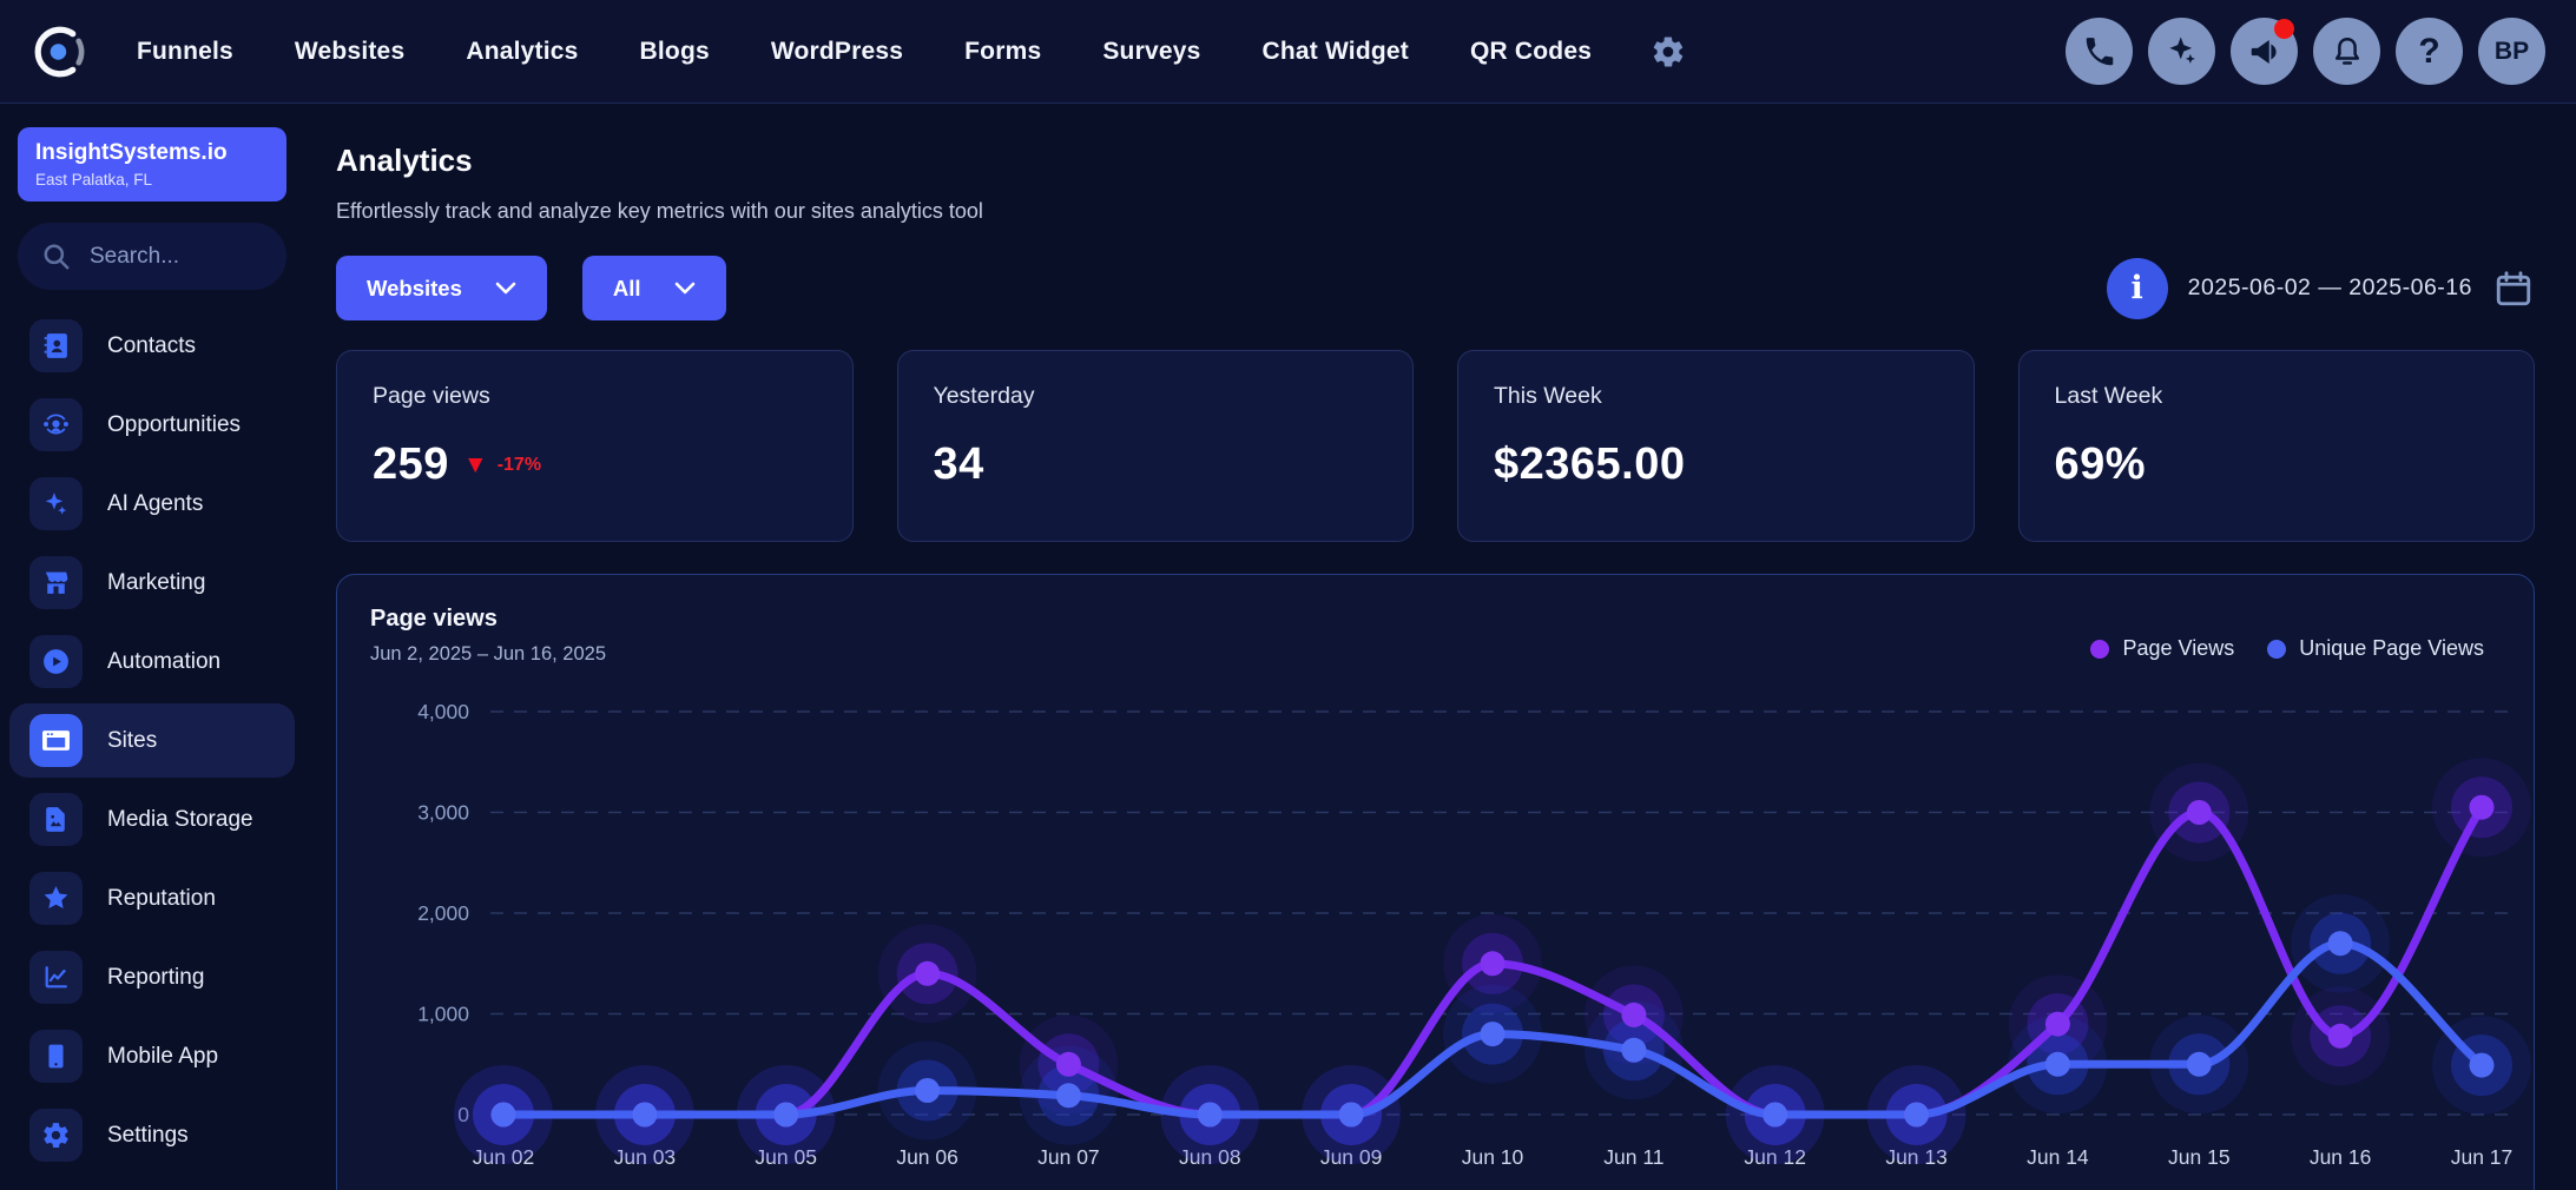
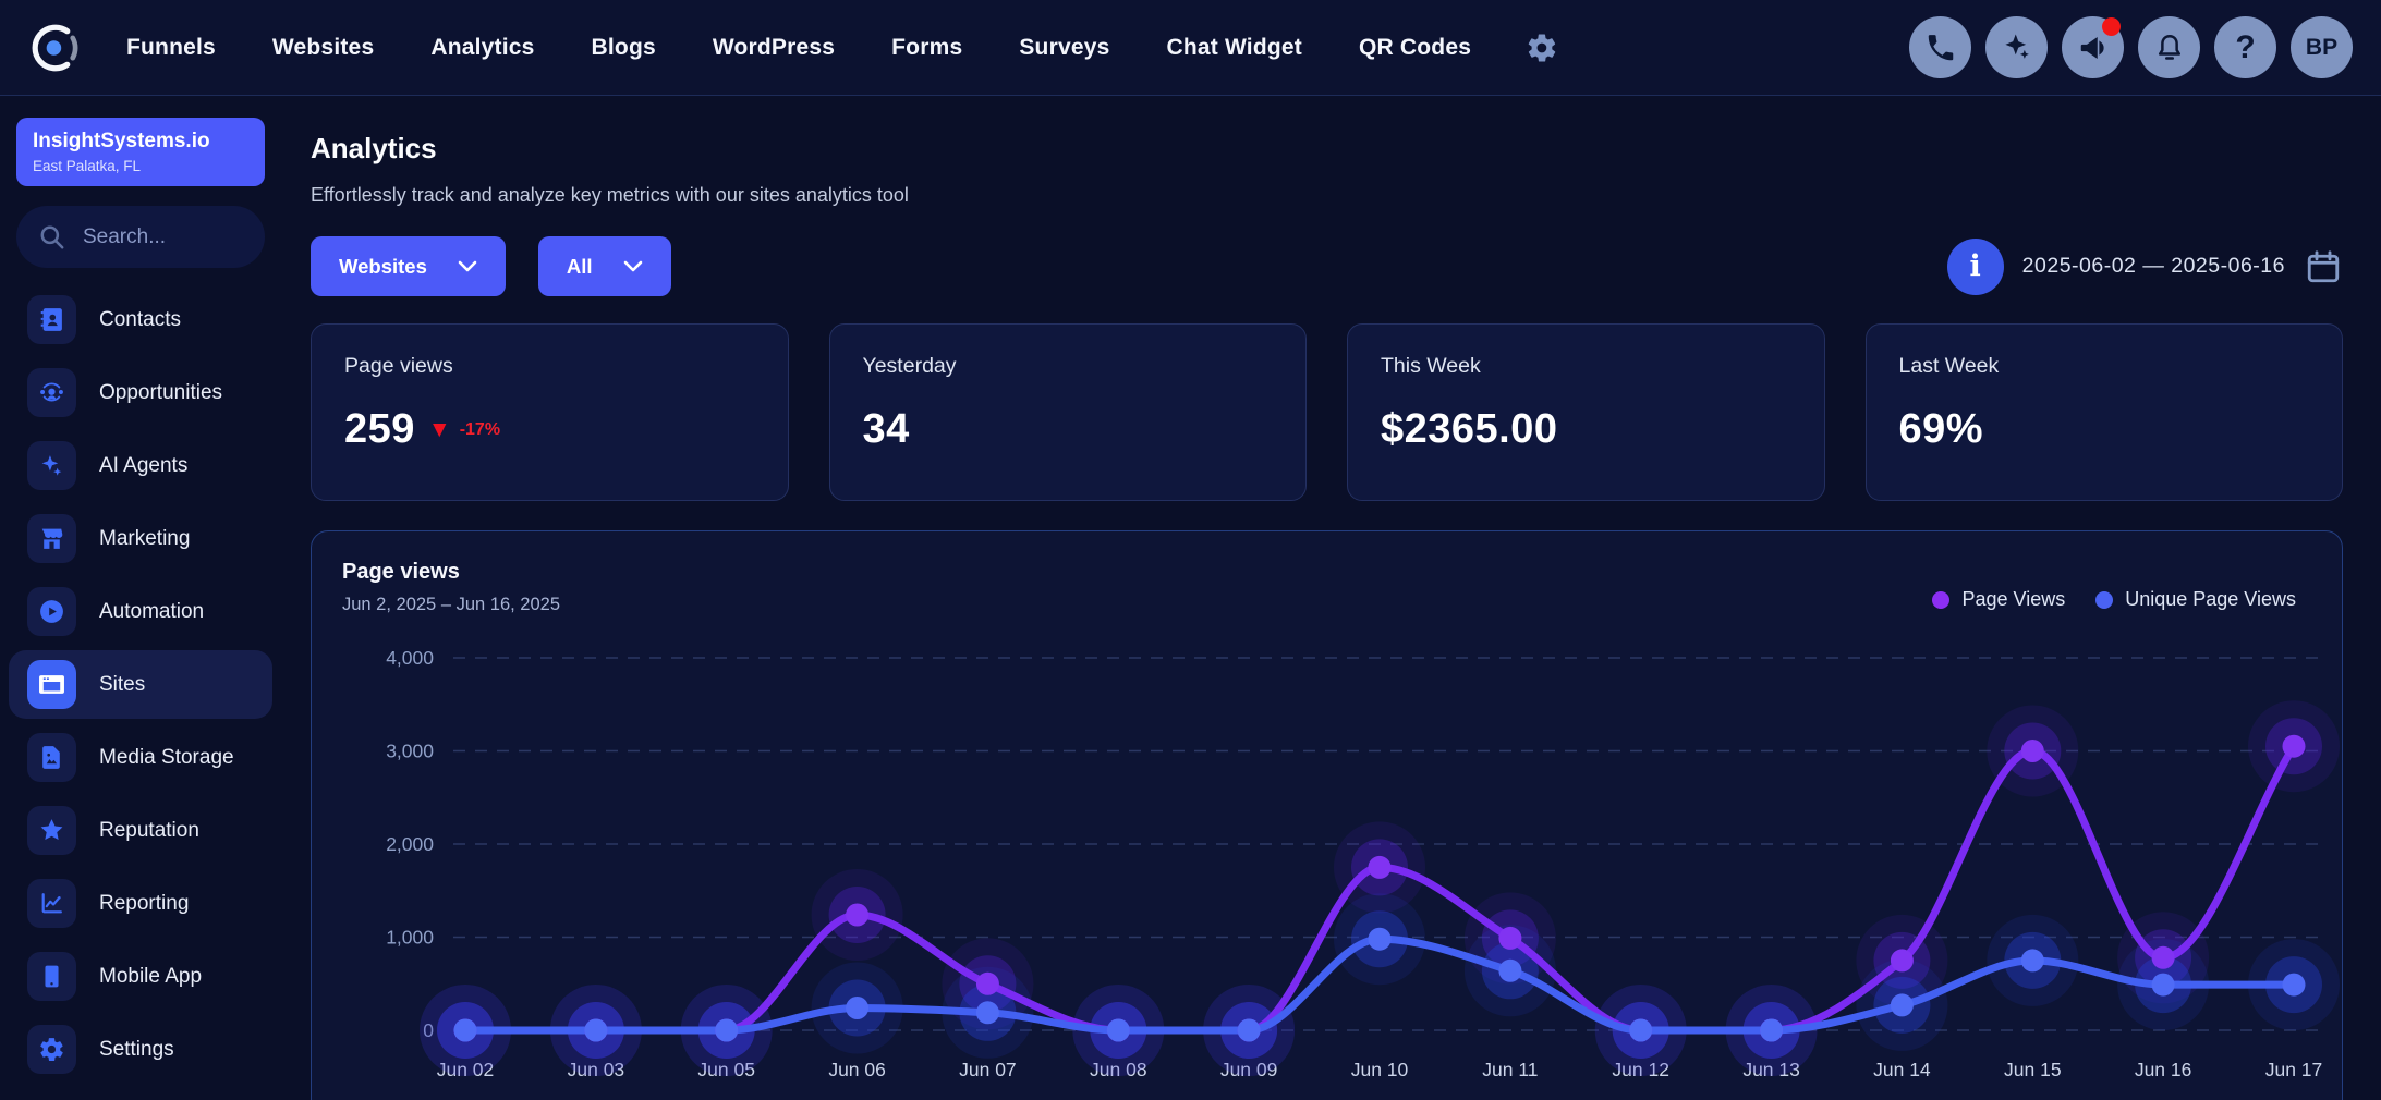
Page Views/Jun 06: 1400 -> 1200
Page Views/Jun 10: 1500 -> 1800
Unique Page Views/Jun 10: 800 -> 1000
Page Views/Jun 14: 900 -> 800
Unique Page Views/Jun 14: 500 -> 300
Unique Page Views/Jun 15: 500 -> 800
Unique Page Views/Jun 16: 1700 -> 500
